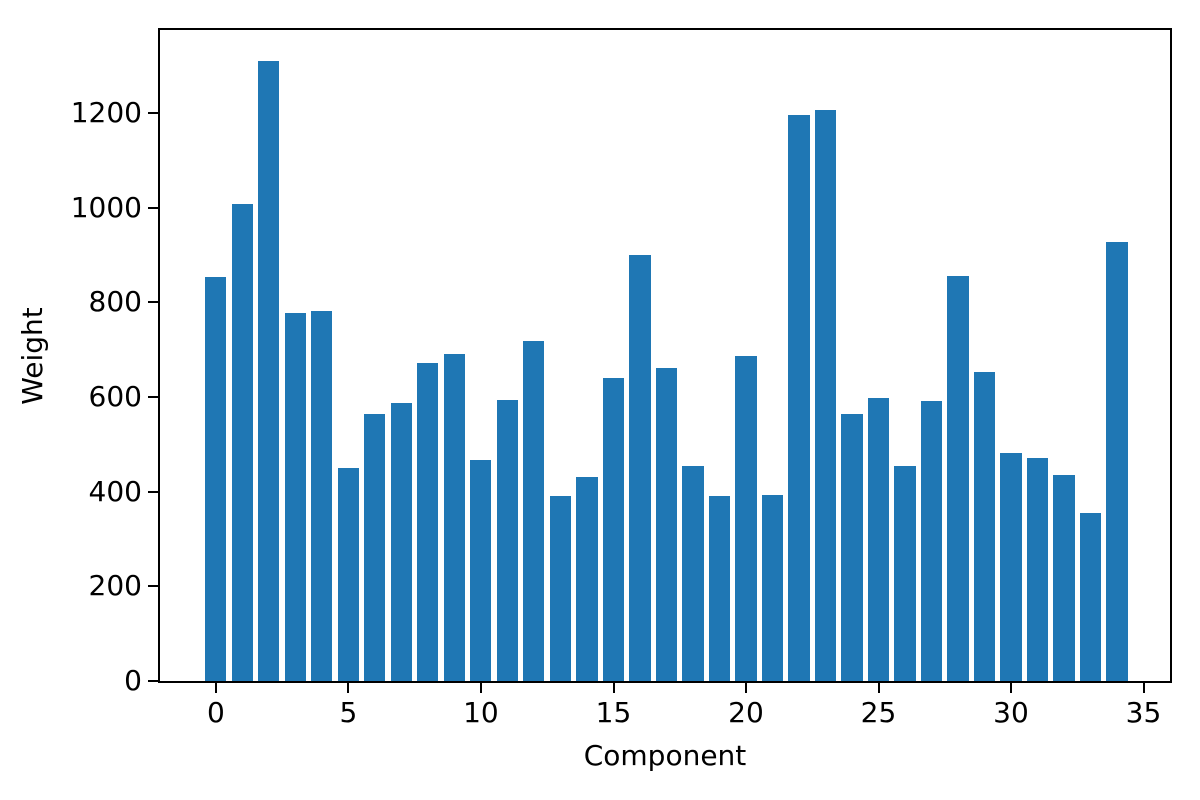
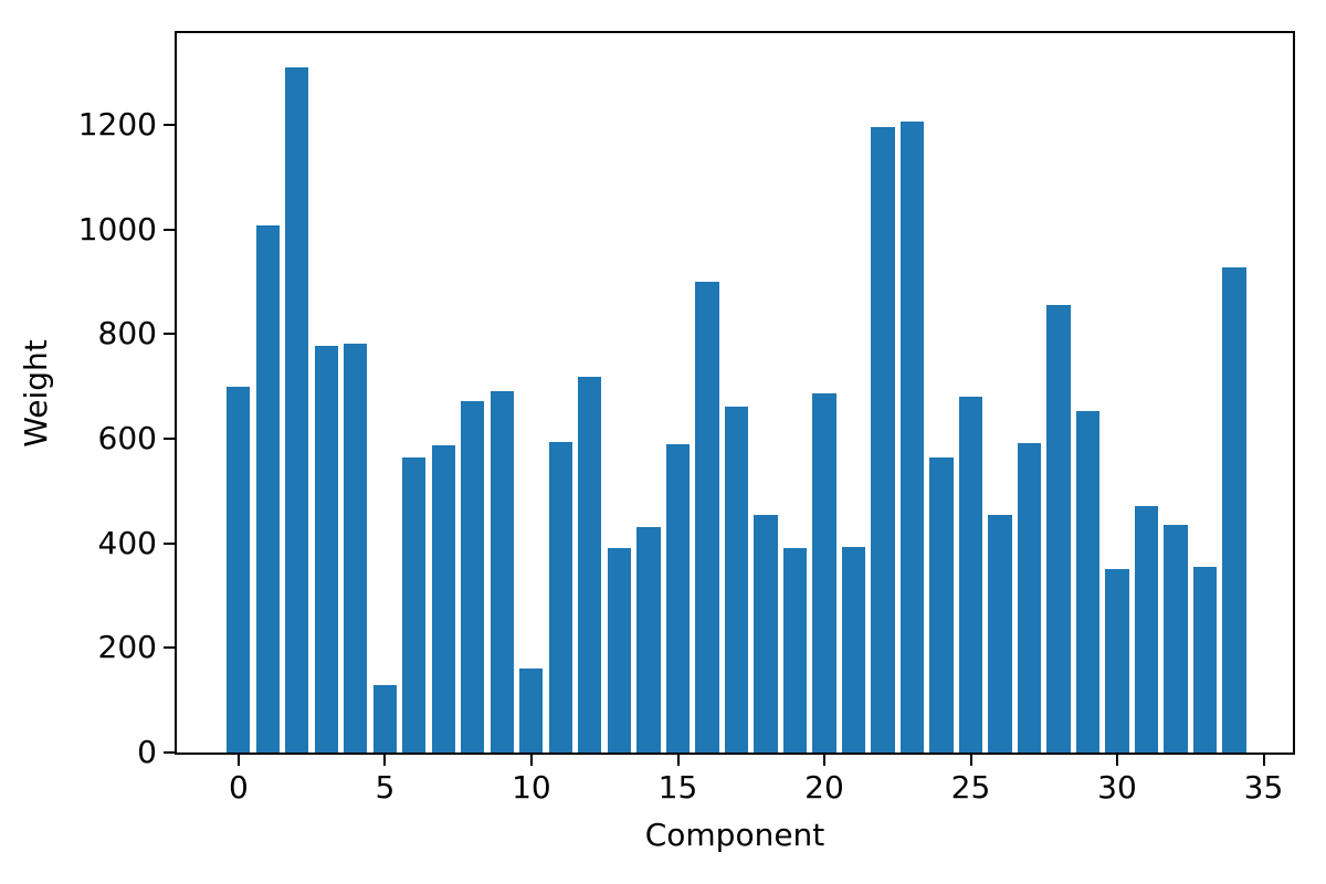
0: 850 -> 700
5: 450 -> 130
10: 470 -> 160
15: 640 -> 590
25: 600 -> 680
30: 480 -> 350
